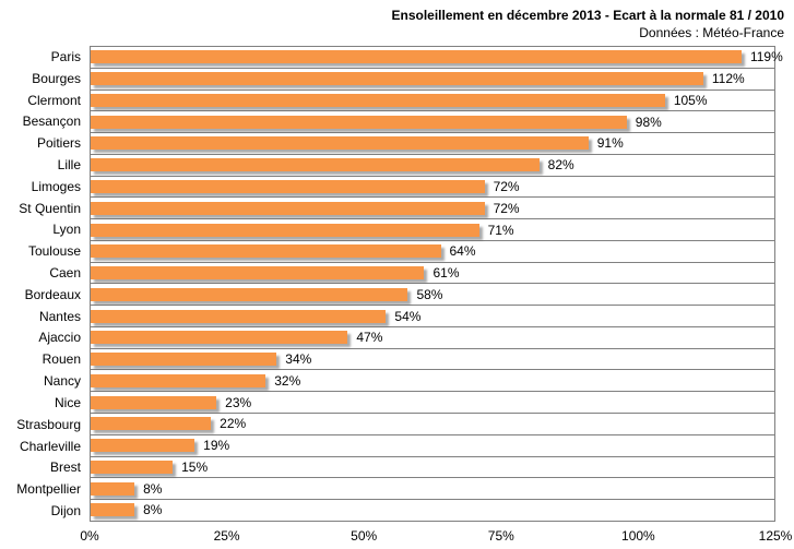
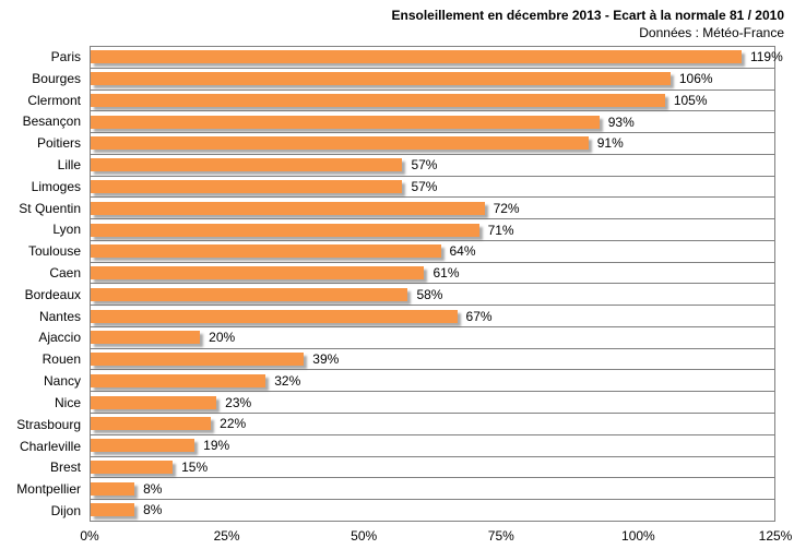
Bourges: 112% -> 106%
Besançon: 98% -> 93%
Lille: 82% -> 57%
Limoges: 72% -> 57%
Nantes: 54% -> 67%
Ajaccio: 47% -> 20%
Rouen: 34% -> 39%
